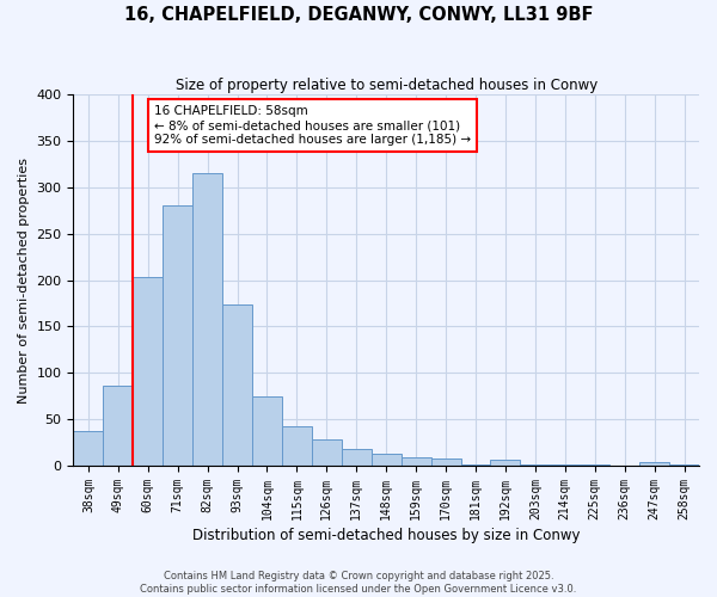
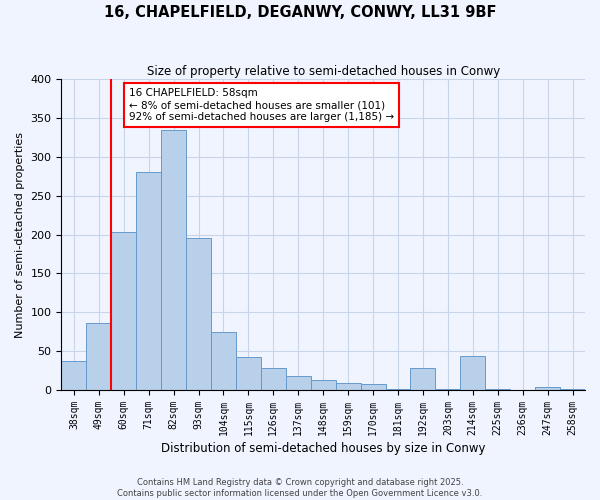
82sqm: 315 -> 334
93sqm: 174 -> 196
192sqm: 6 -> 28
214sqm: 1 -> 44
